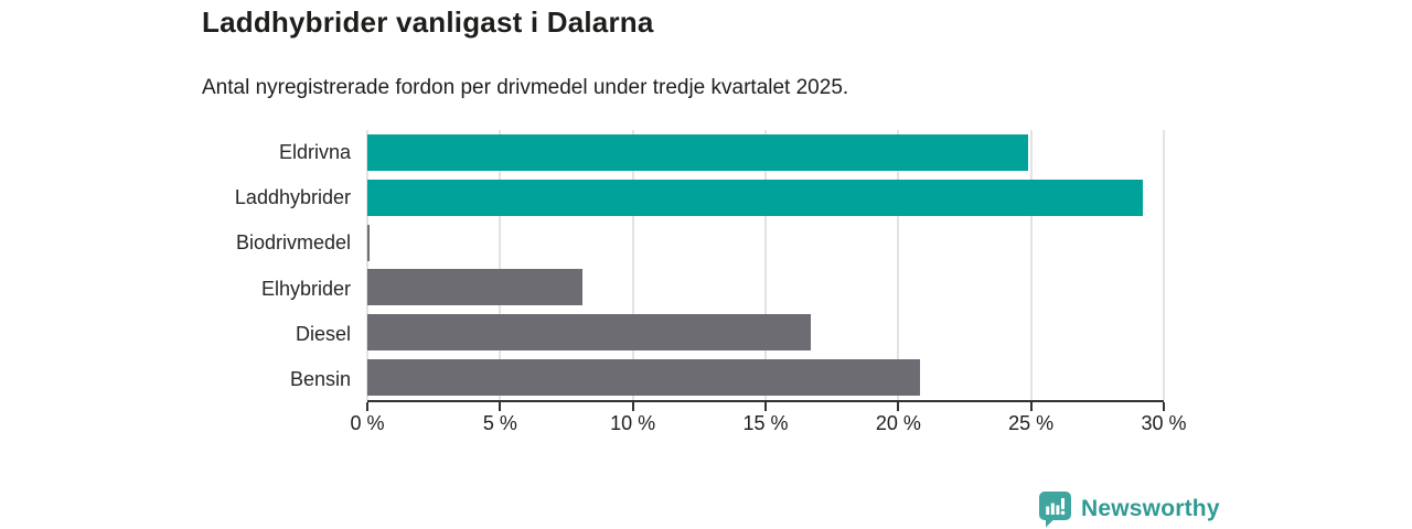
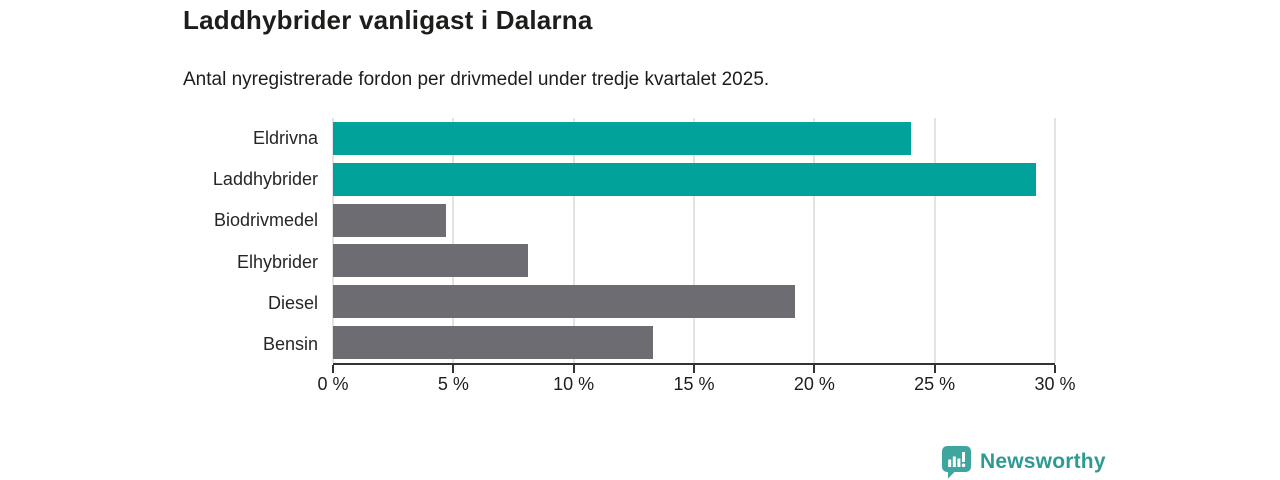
Eldrivna: 24.9% -> 24.0%
Biodrivmedel: 0.1% -> 4.7%
Diesel: 16.7% -> 19.2%
Bensin: 20.8% -> 13.3%
